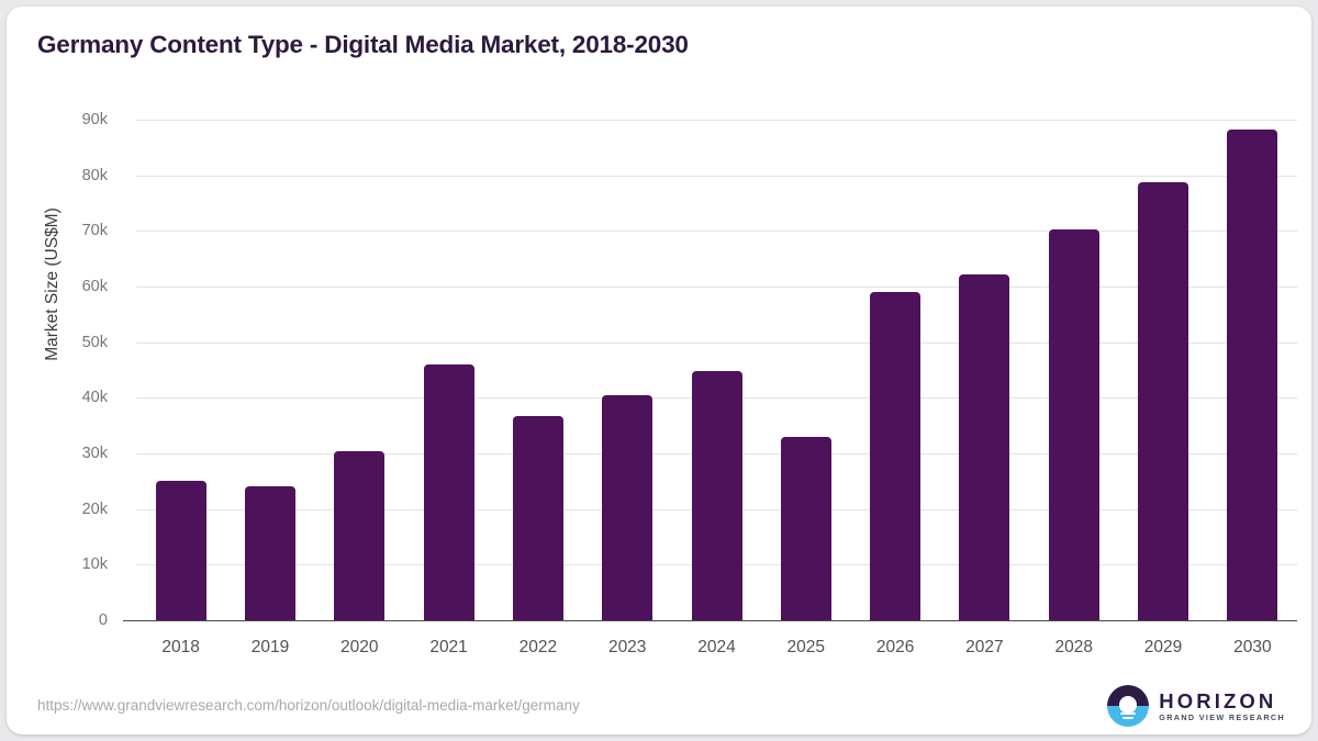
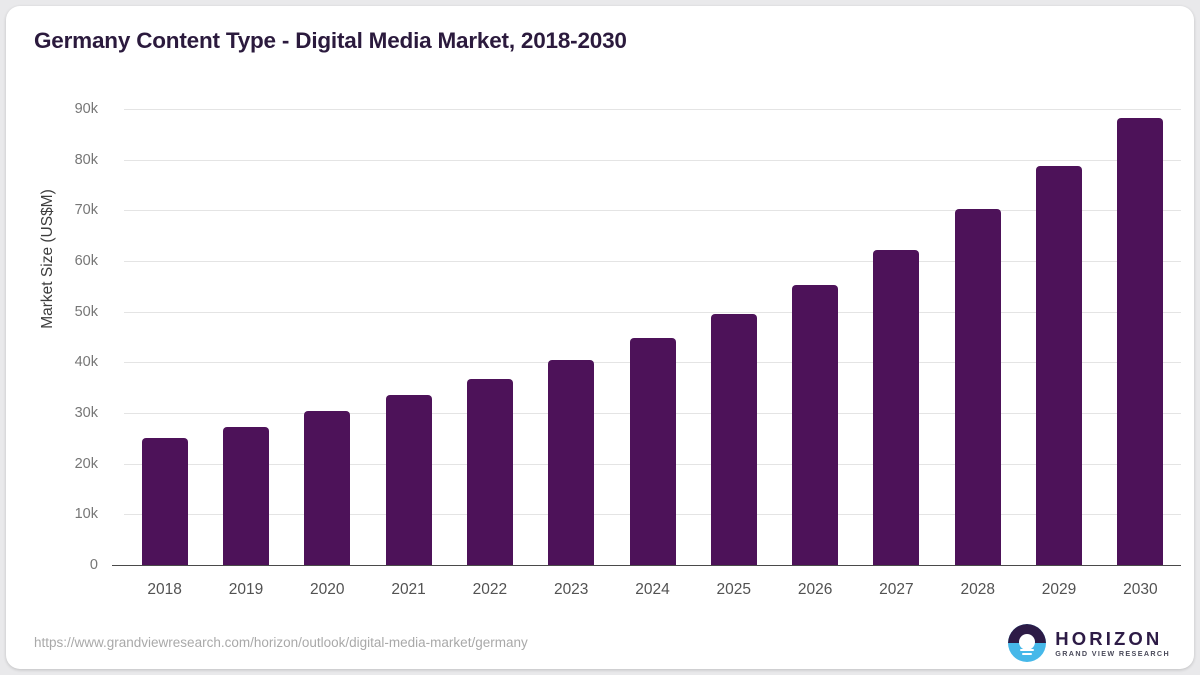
2019: 24k -> 27k
2021: 46k -> 34k
2025: 33k -> 50k
2026: 59k -> 55k
